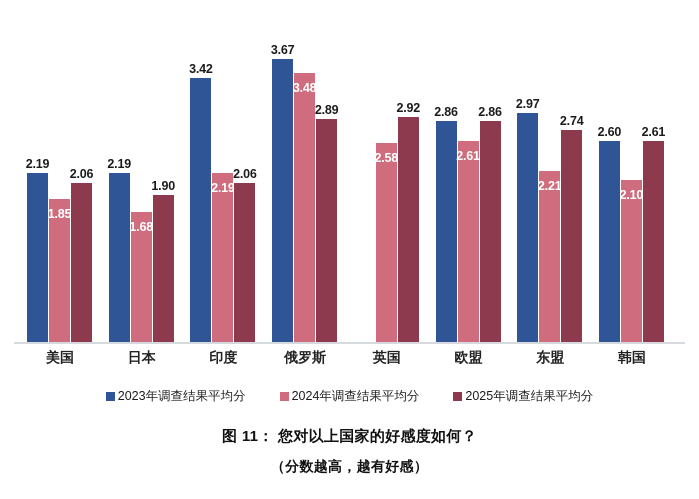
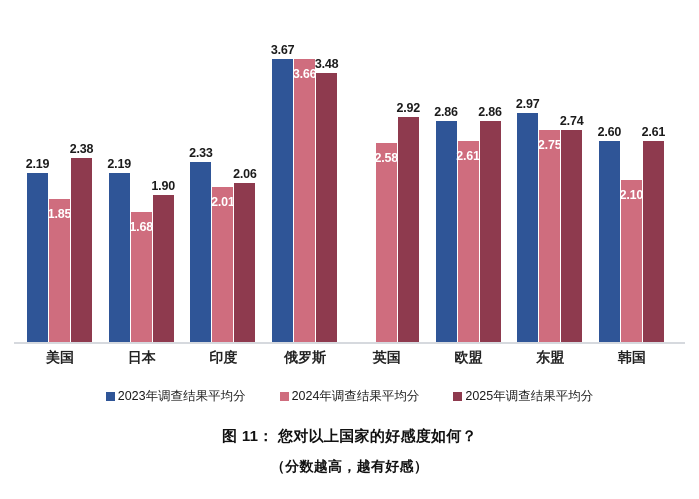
2025年调查结果平均分/美国: 2.06 -> 2.38
2023年调查结果平均分/印度: 3.42 -> 2.33
2024年调查结果平均分/印度: 2.19 -> 2.01
2024年调查结果平均分/俄罗斯: 3.48 -> 3.66
2025年调查结果平均分/俄罗斯: 2.89 -> 3.48
2024年调查结果平均分/东盟: 2.21 -> 2.75
